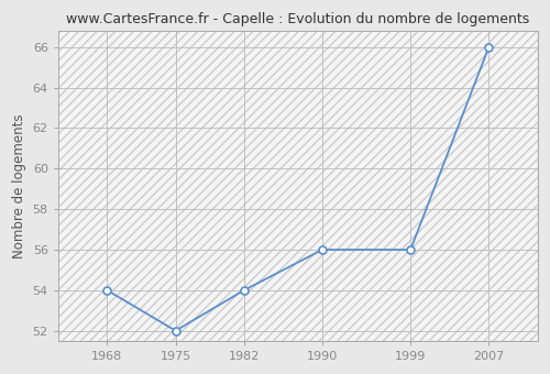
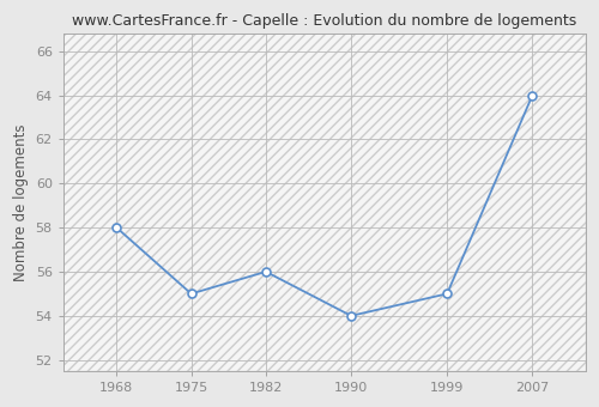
1968: 54 -> 58
1975: 52 -> 55
1982: 54 -> 56
1990: 56 -> 54
1999: 56 -> 55
2007: 66 -> 64
